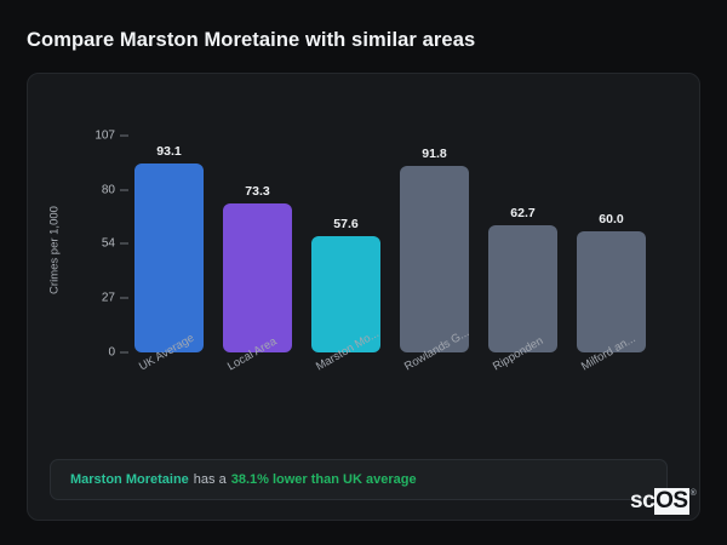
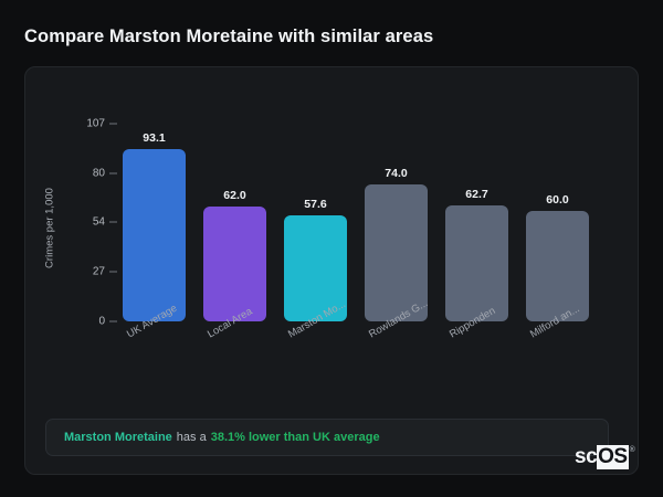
Local Area: 73.3 -> 62.0
Rowlands G...: 91.8 -> 74.0
